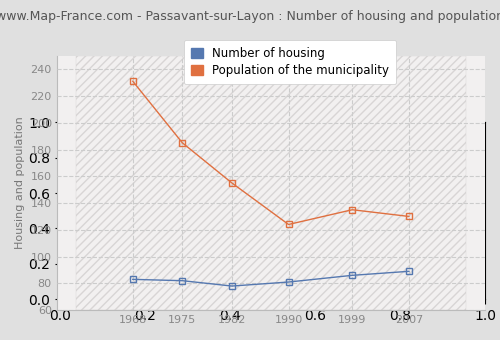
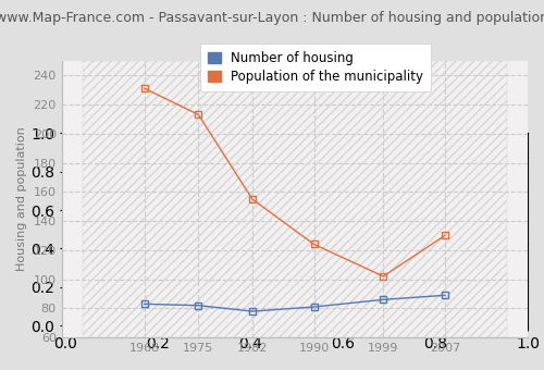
Population of the municipality/1975: 185 -> 213
Population of the municipality/1999: 135 -> 102
